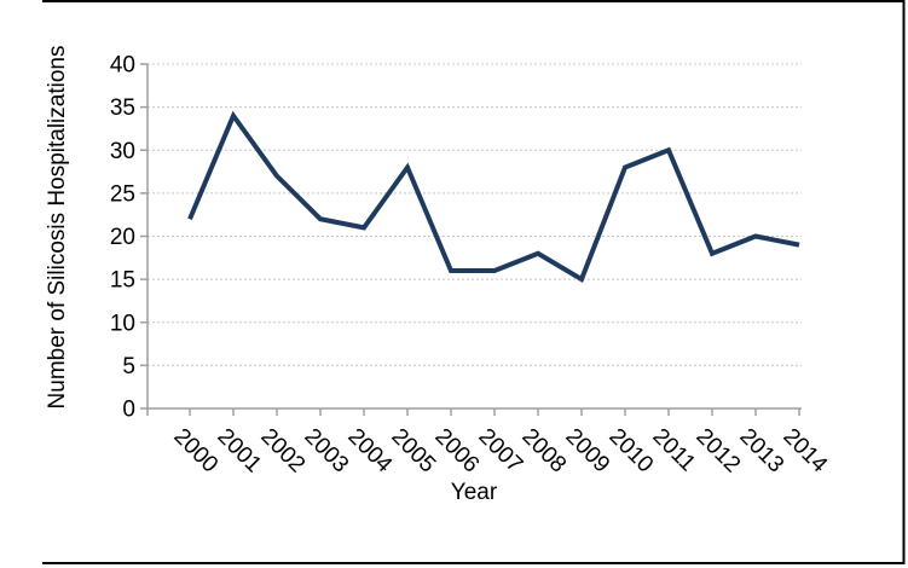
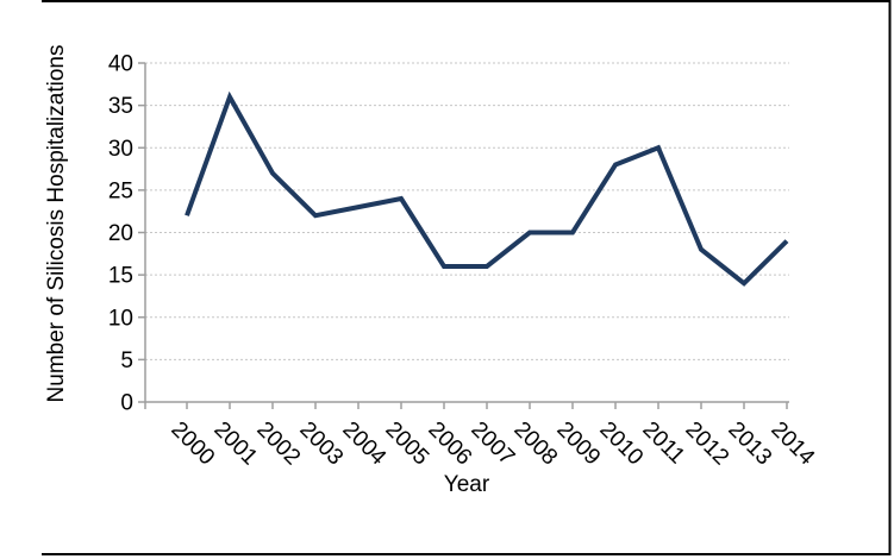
2001: 34 -> 36
2004: 21 -> 23
2005: 28 -> 24
2008: 18 -> 20
2009: 15 -> 20
2013: 20 -> 14
